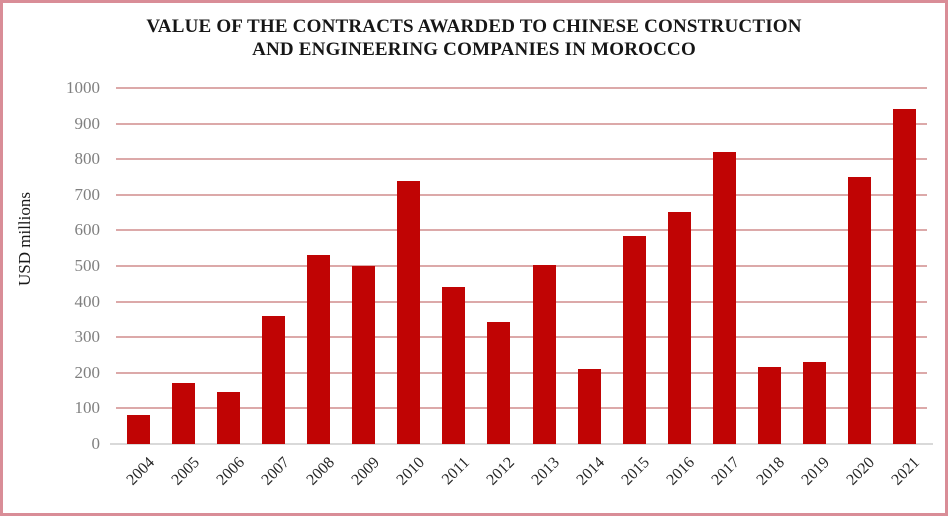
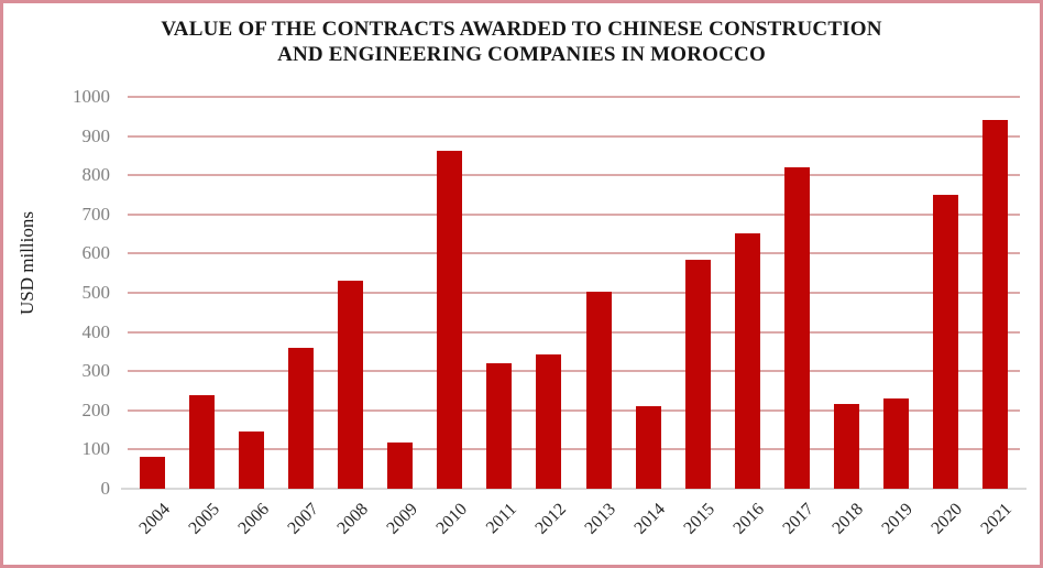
2005: 170 -> 240
2009: 500 -> 120
2010: 740 -> 860
2011: 440 -> 320
